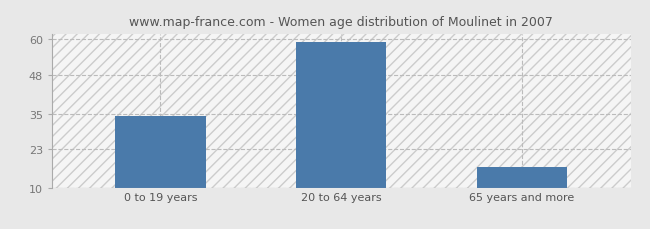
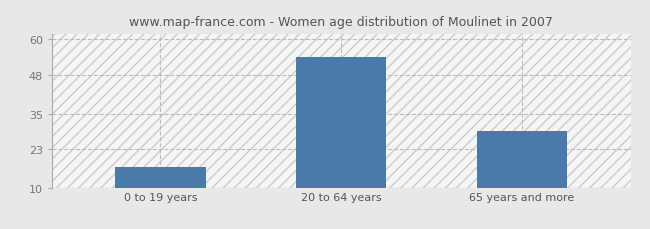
0 to 19 years: 34 -> 17
20 to 64 years: 59 -> 54
65 years and more: 17 -> 29
